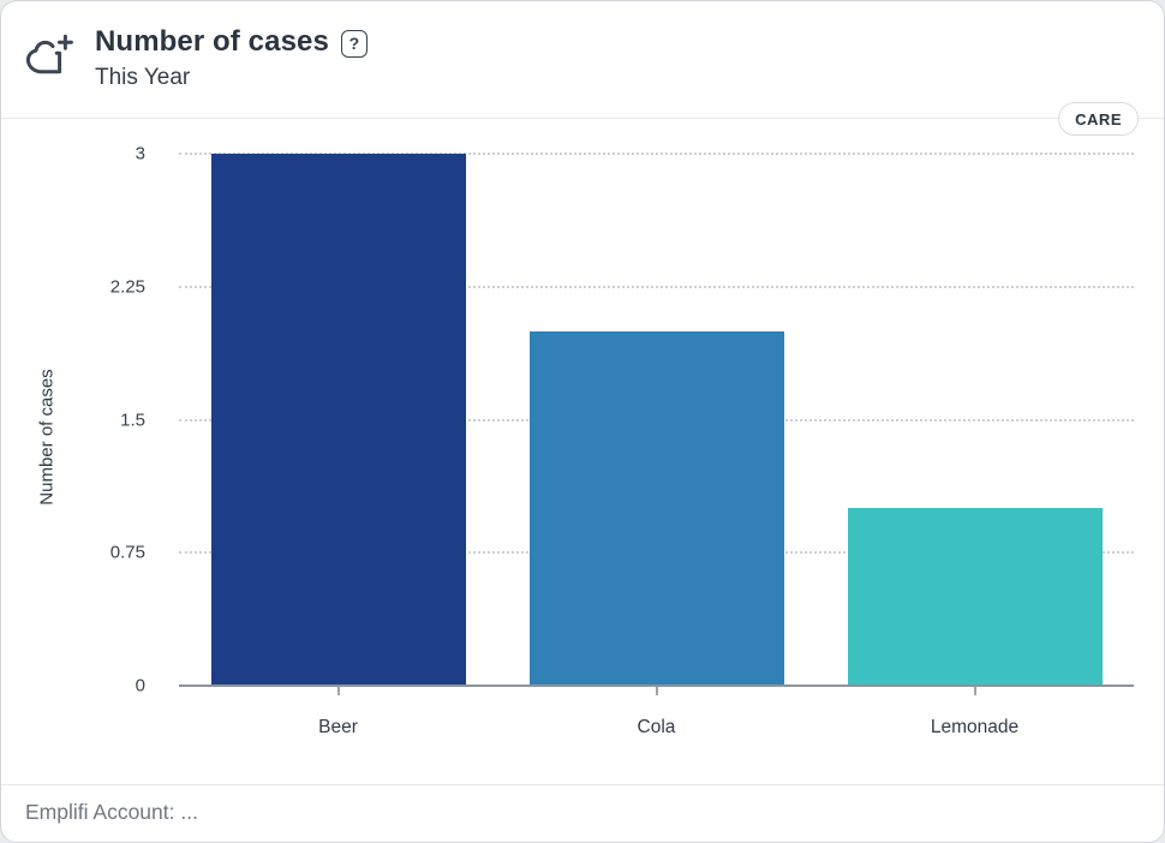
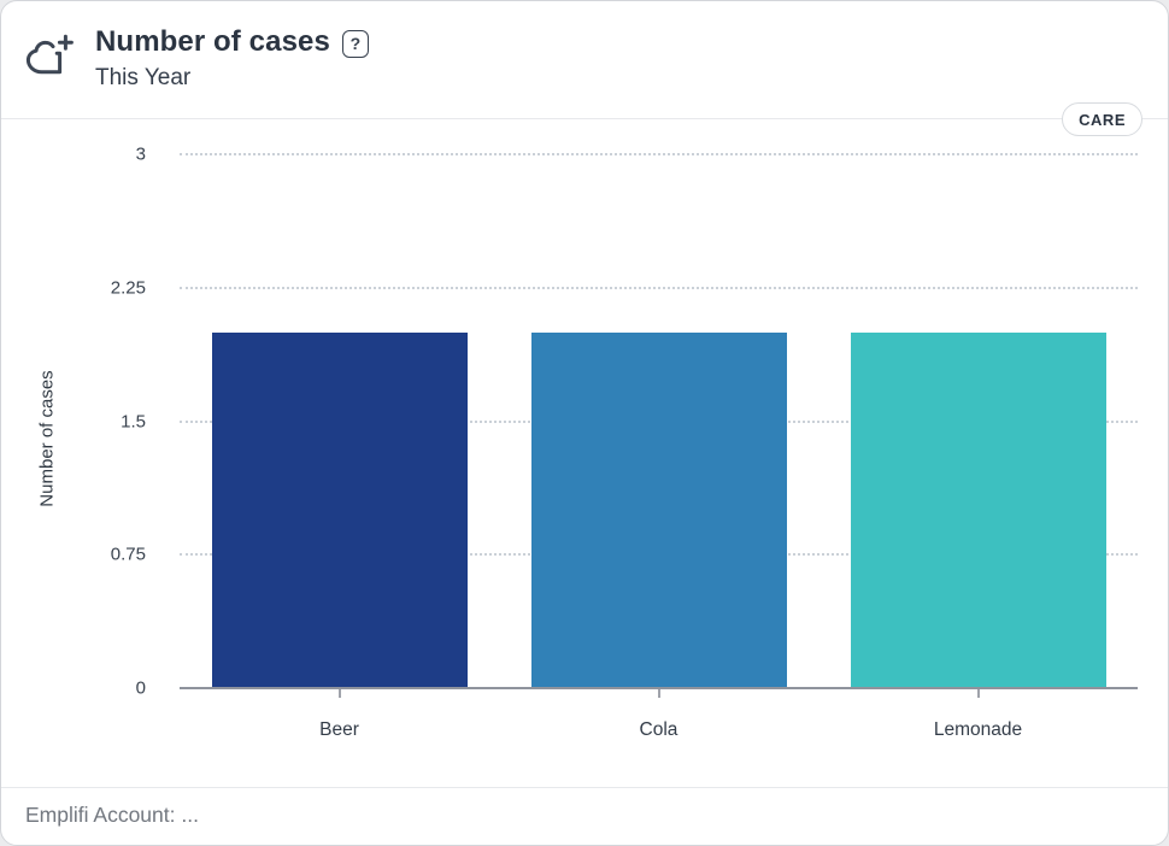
Beer: 3 -> 2
Lemonade: 1 -> 2
